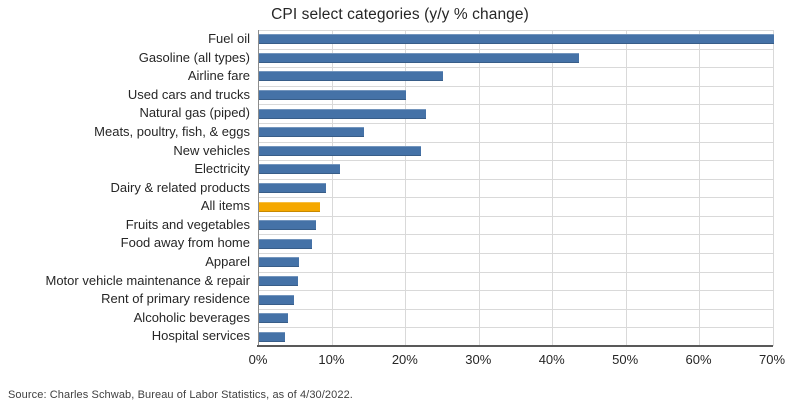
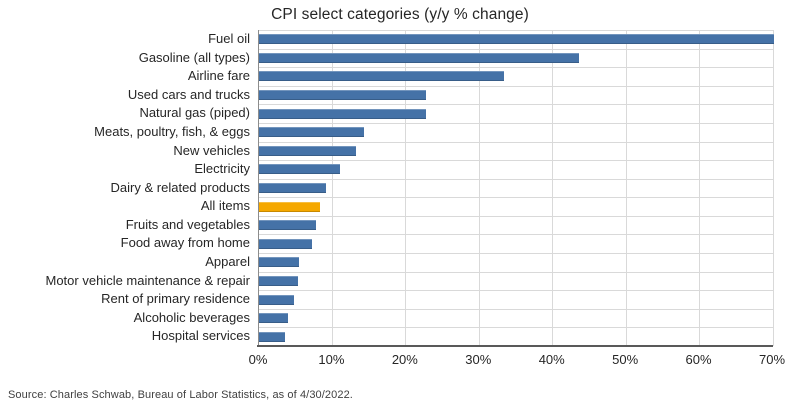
Airline fare: 25% -> 33%
Used cars and trucks: 20% -> 23%
New vehicles: 22% -> 13%
